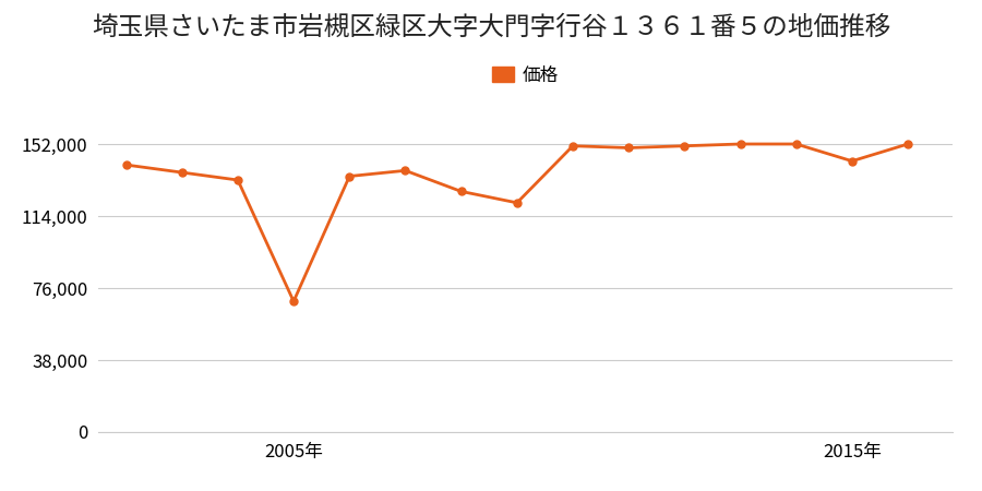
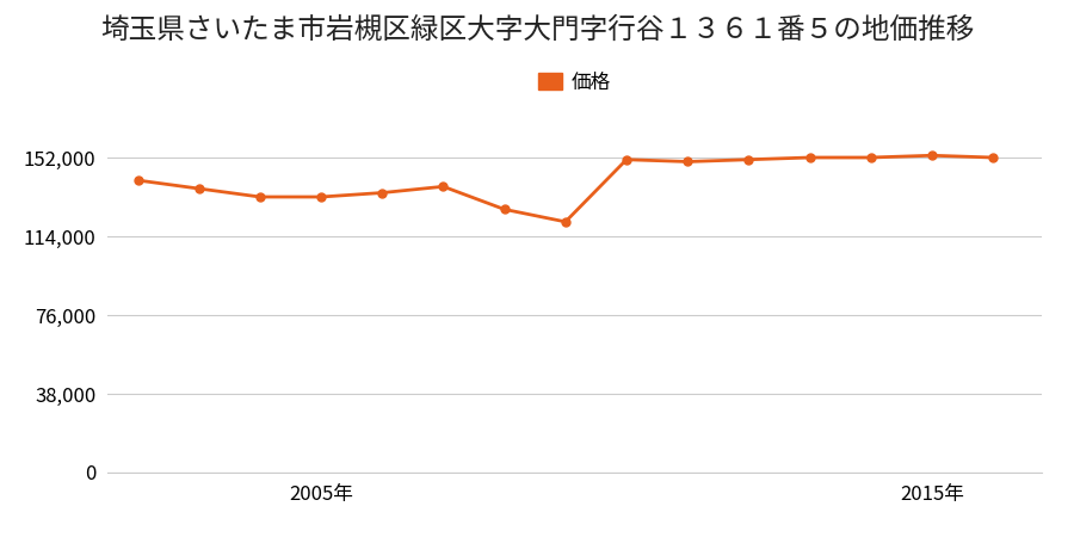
2005年: 69,000 -> 133,000
2015年: 143,000 -> 153,000
